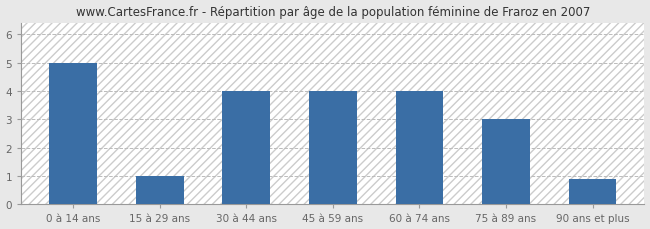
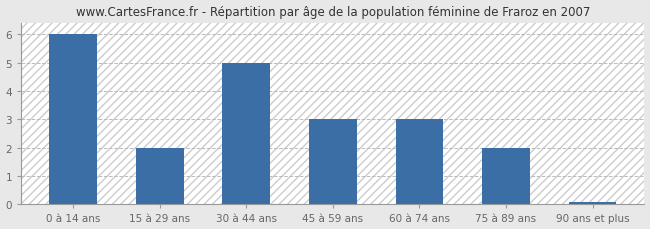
0 à 14 ans: 5.00 -> 6.00
15 à 29 ans: 1.00 -> 2.00
30 à 44 ans: 4.00 -> 5.00
45 à 59 ans: 4.00 -> 3.00
60 à 74 ans: 4.00 -> 3.00
75 à 89 ans: 3.00 -> 2.00
90 ans et plus: 0.90 -> 0.07
